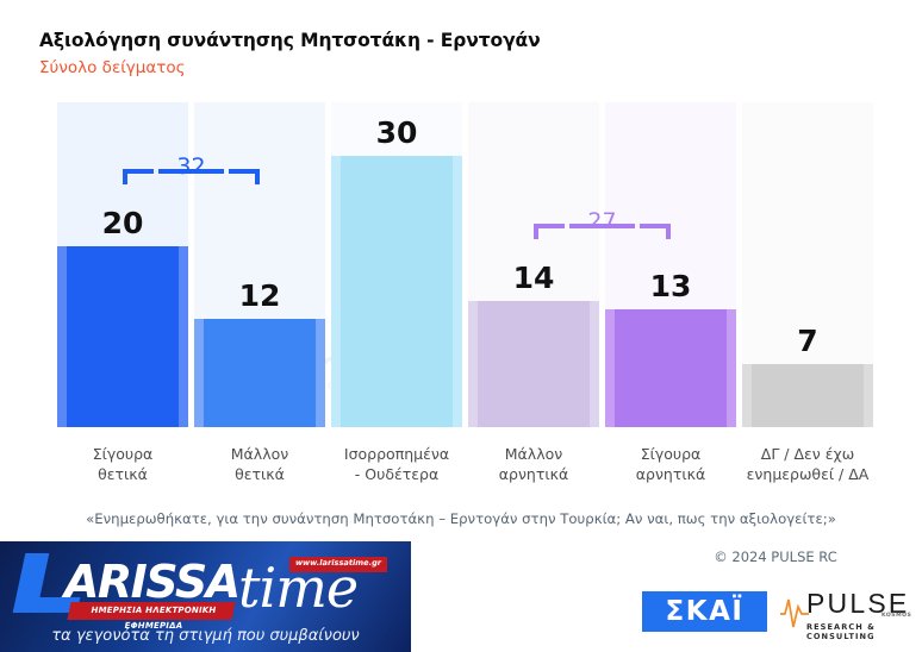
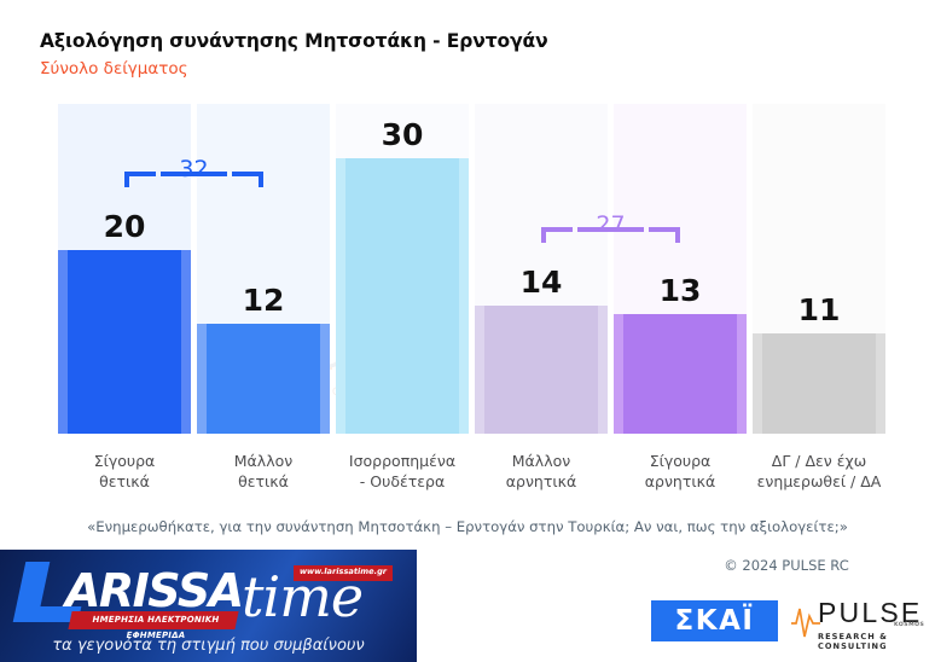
ΔΓ / Δεν έχω ενημερωθεί / ΔΑ: 7 -> 11
